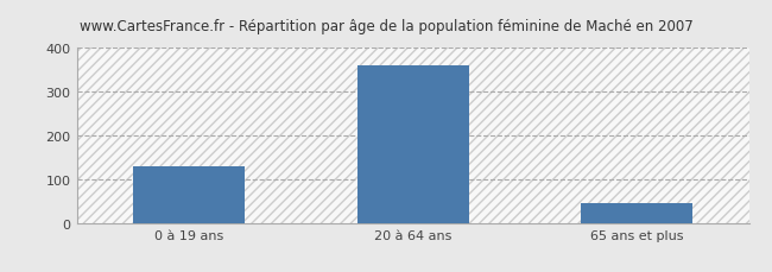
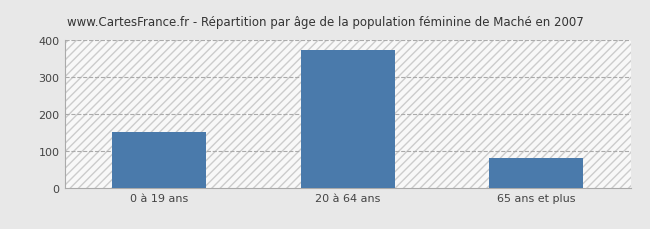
0 à 19 ans: 130 -> 150
20 à 64 ans: 360 -> 375
65 ans et plus: 45 -> 80
